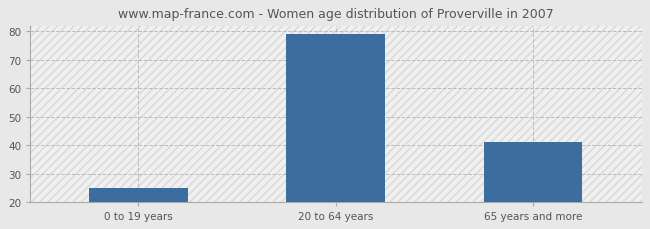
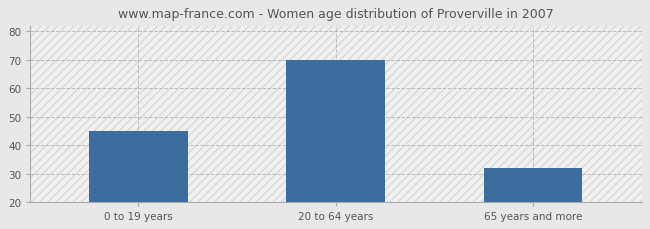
0 to 19 years: 25 -> 45
20 to 64 years: 79 -> 70
65 years and more: 41 -> 32
